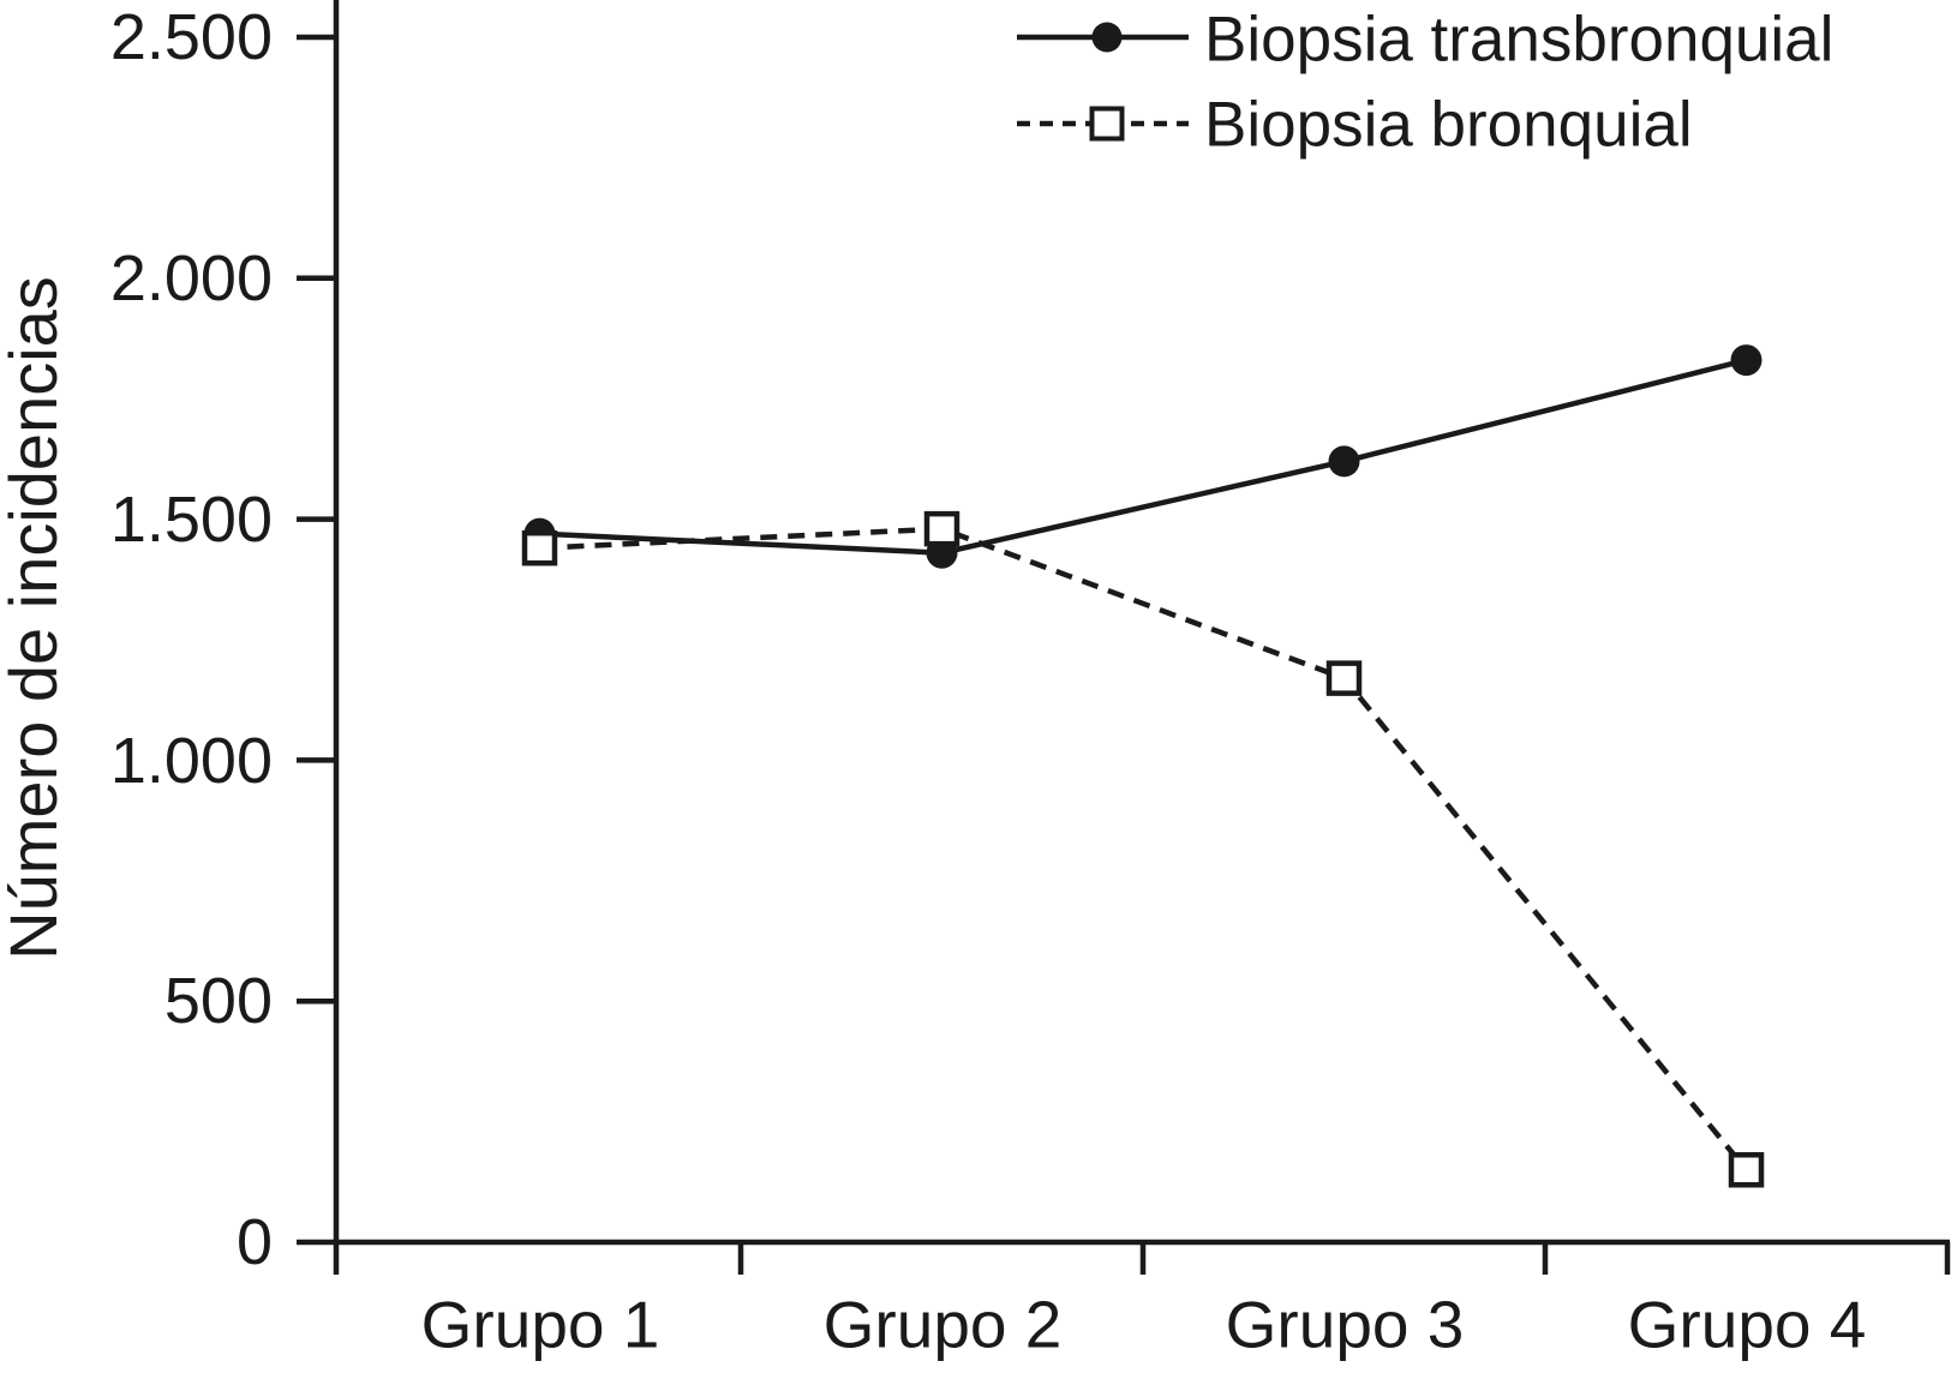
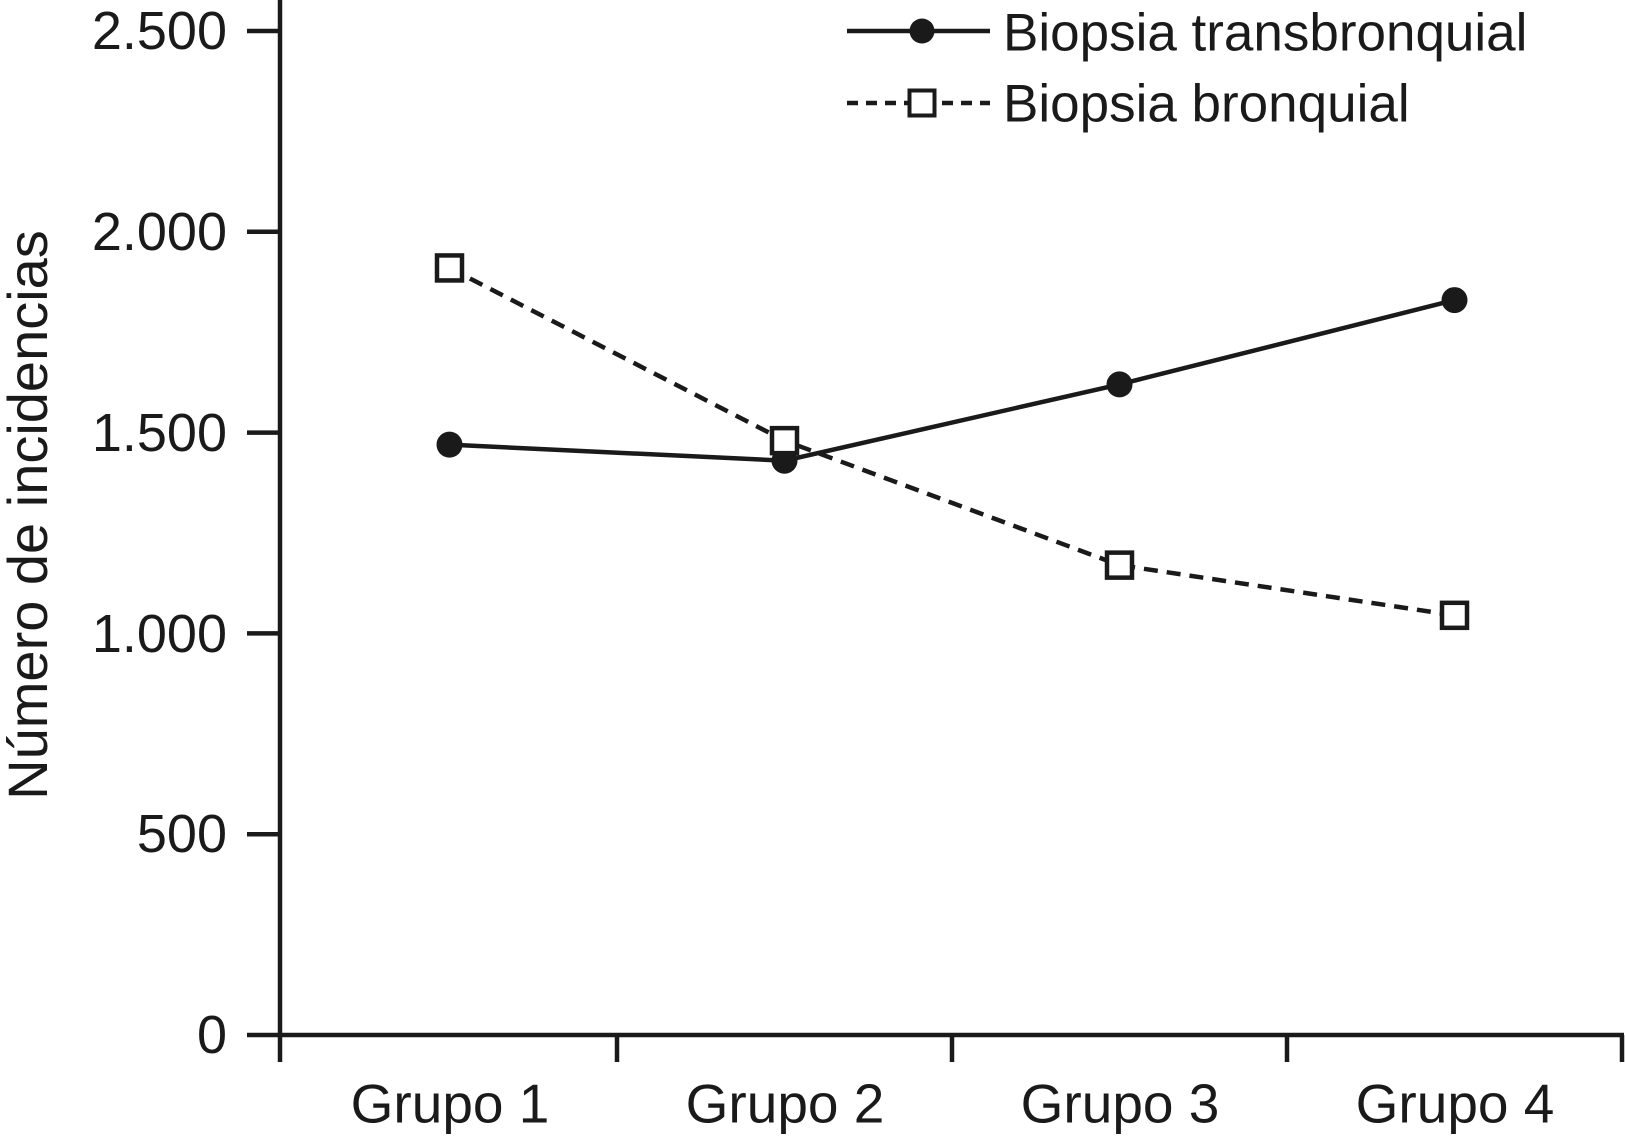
Biopsia bronquial/Grupo 1: 1440 -> 1910
Biopsia bronquial/Grupo 4: 150 -> 1040
